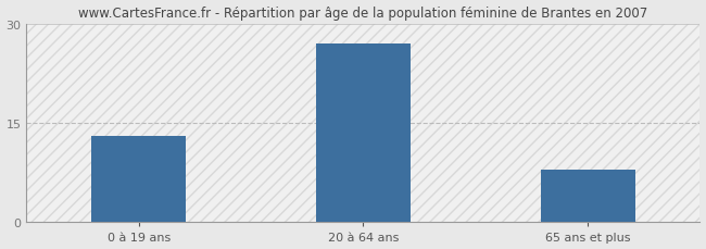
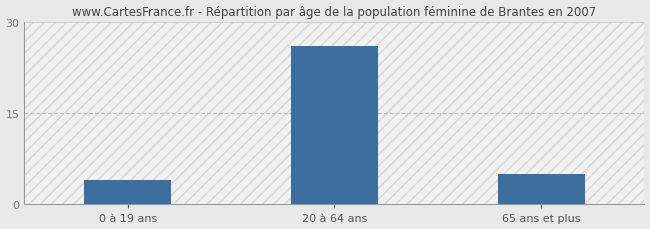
0 à 19 ans: 13 -> 4
20 à 64 ans: 27 -> 26
65 ans et plus: 8 -> 5
